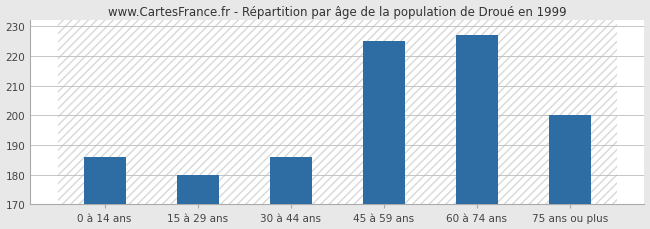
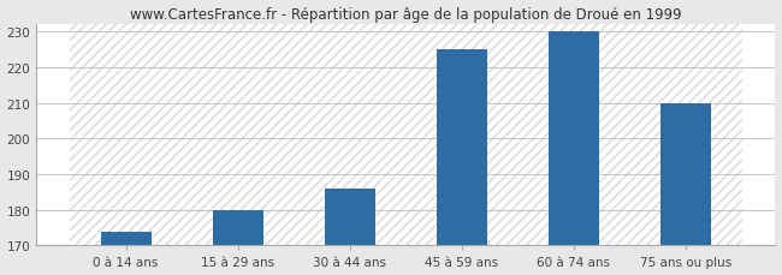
0 à 14 ans: 186 -> 174
60 à 74 ans: 227 -> 230
75 ans ou plus: 200 -> 210
